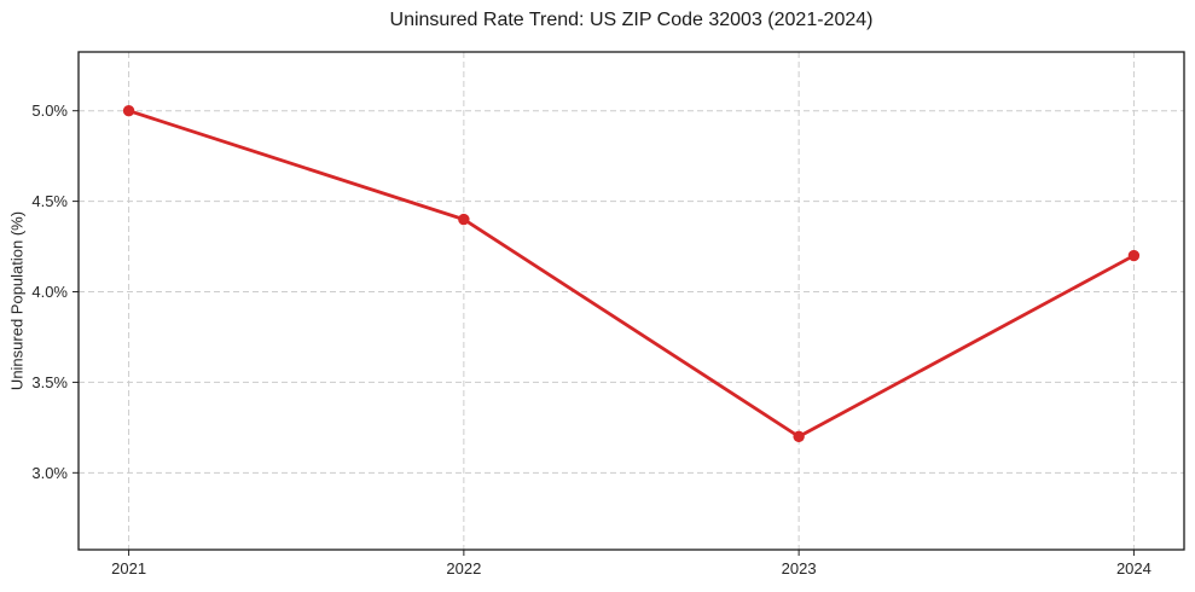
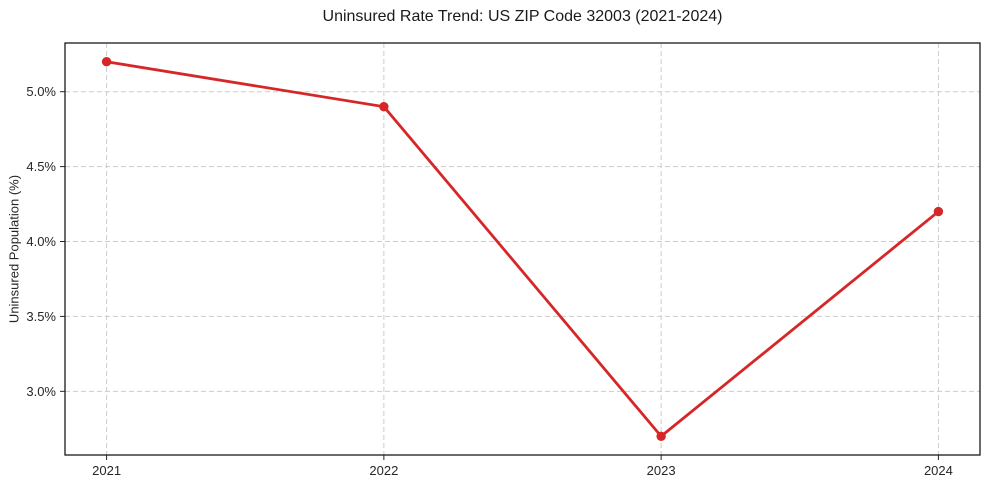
2021: 5.0% -> 5.2%
2022: 4.4% -> 4.9%
2023: 3.2% -> 2.7%
